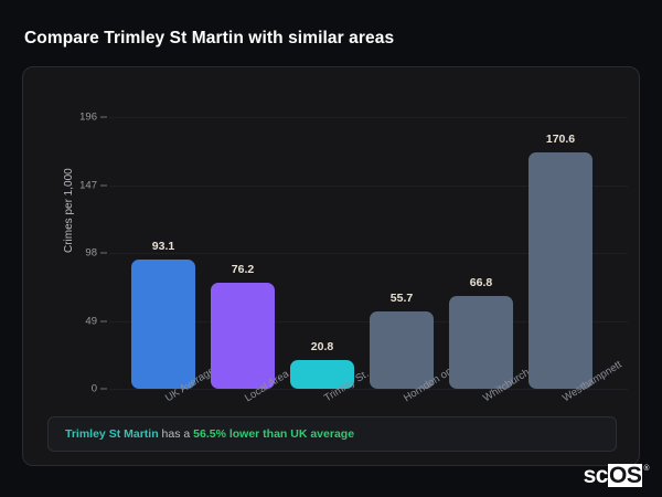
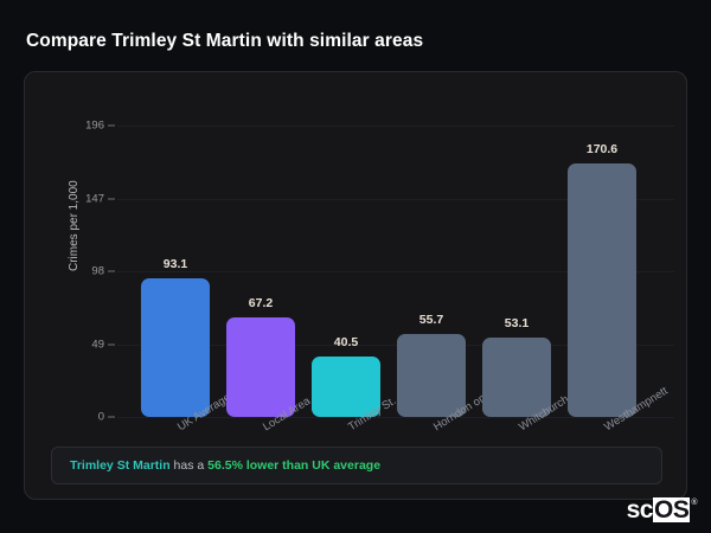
Local Area: 76.2 -> 67.2
Trimley St…: 20.8 -> 40.5
Whitchurch…: 66.8 -> 53.1
